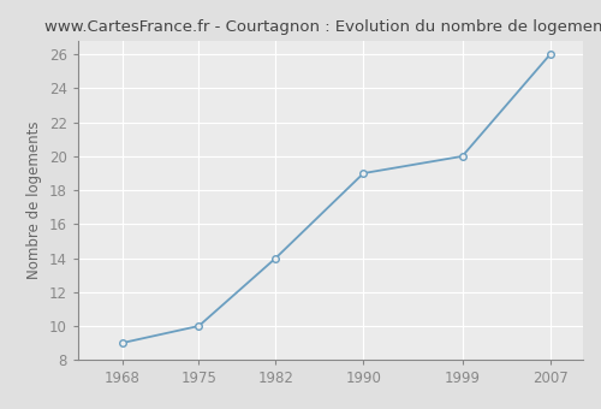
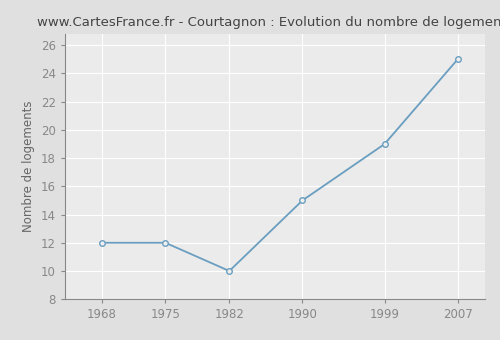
1968: 9 -> 12
1975: 10 -> 12
1982: 14 -> 10
1990: 19 -> 15
1999: 20 -> 19
2007: 26 -> 25
